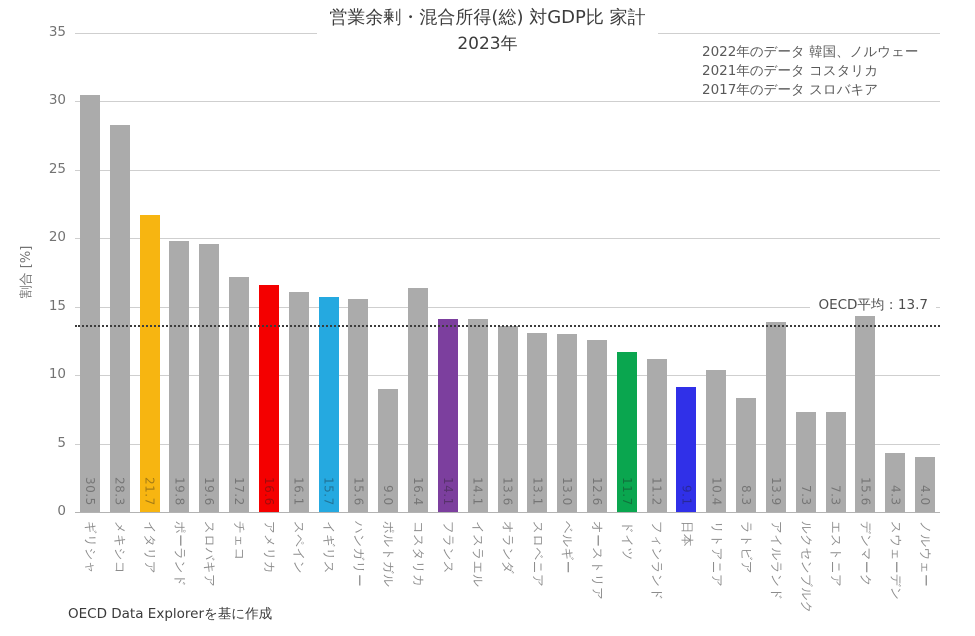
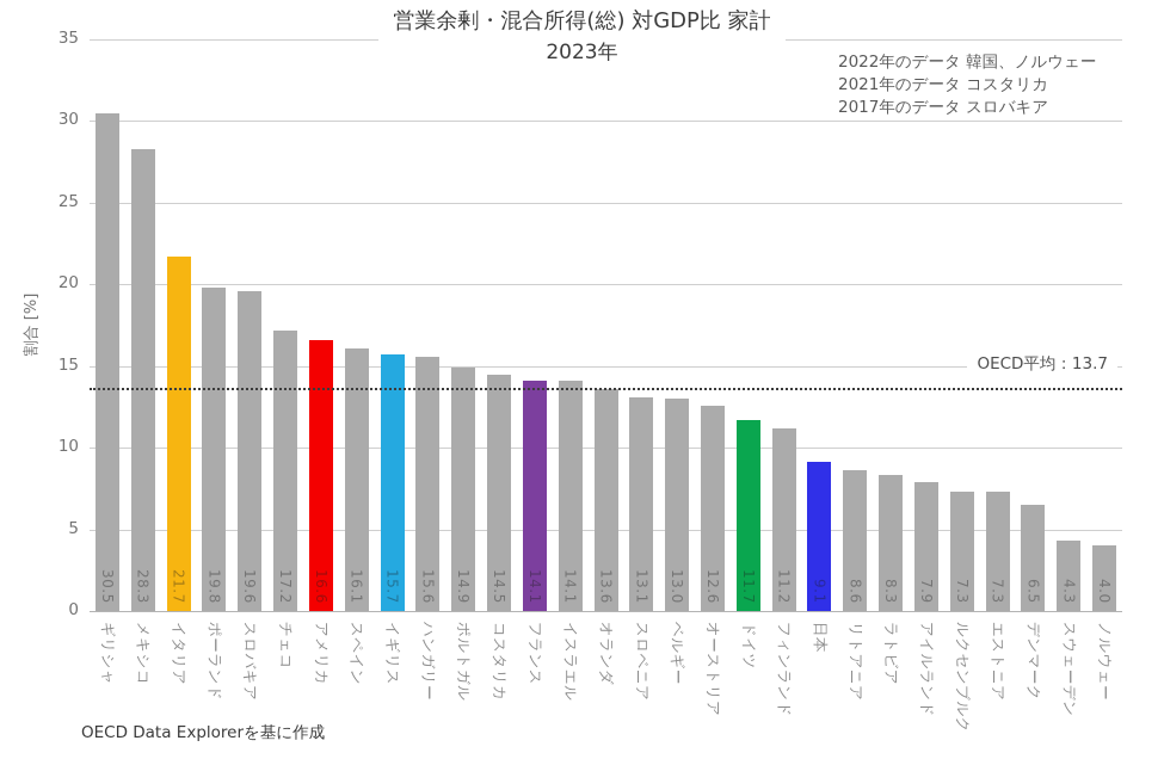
ポルトガル: 9.0 -> 14.9
コスタリカ: 16.4 -> 14.5
リトアニア: 10.4 -> 8.6
アイルランド: 13.9 -> 7.9
デンマーク: 15.6 -> 6.5
